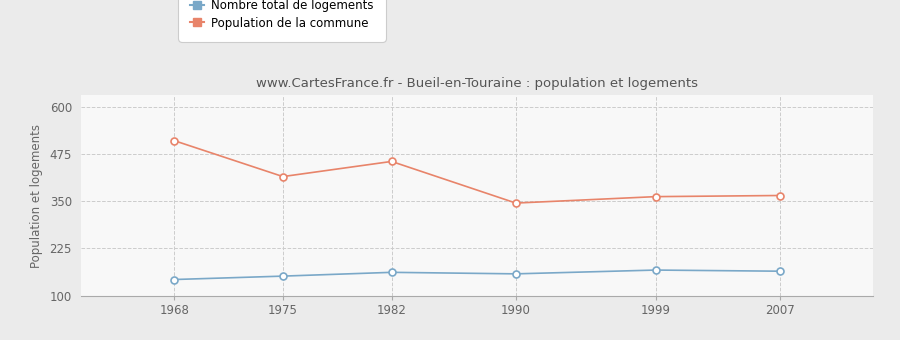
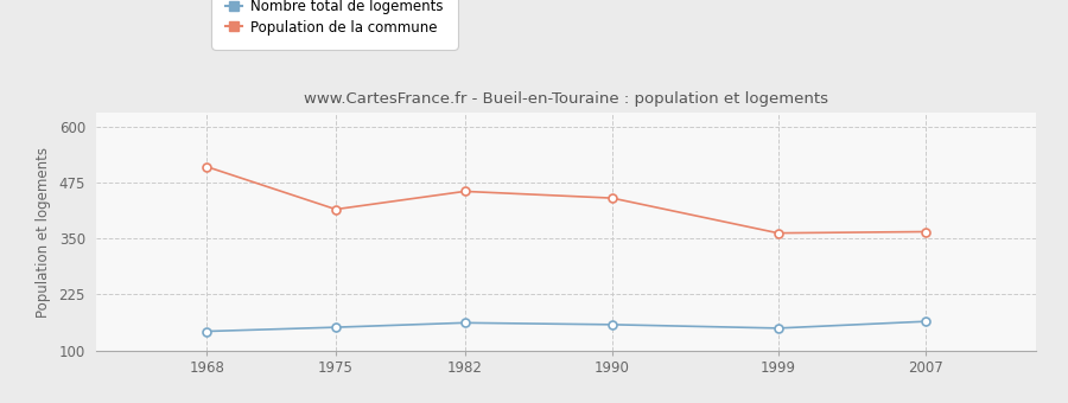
Population de la commune/1990: 345 -> 440
Nombre total de logements/1999: 168 -> 150
